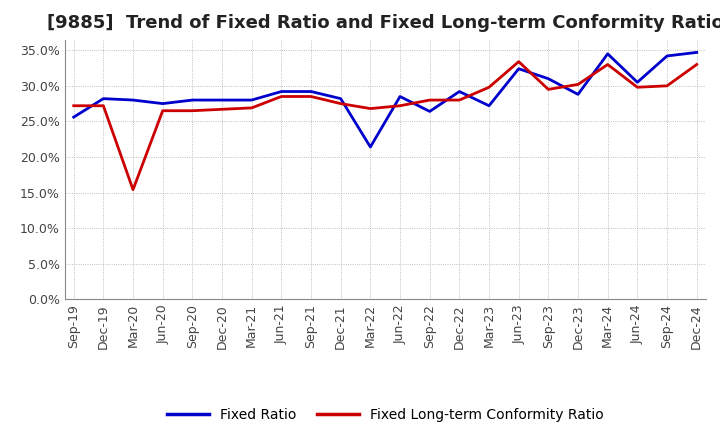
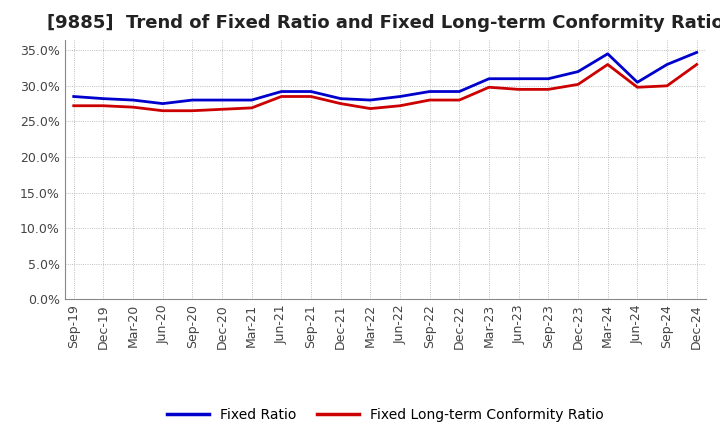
Fixed Ratio/Sep-19: 25.6% -> 28.5%
Fixed Long-term Conformity Ratio/Mar-20: 15.4% -> 27.0%
Fixed Ratio/Mar-22: 21.4% -> 28.0%
Fixed Ratio/Sep-22: 26.4% -> 29.2%
Fixed Ratio/Mar-23: 27.2% -> 31.0%
Fixed Ratio/Jun-23: 32.4% -> 31.0%
Fixed Long-term Conformity Ratio/Jun-23: 33.4% -> 29.5%
Fixed Ratio/Dec-23: 28.8% -> 32.0%
Fixed Ratio/Sep-24: 34.2% -> 33.0%
